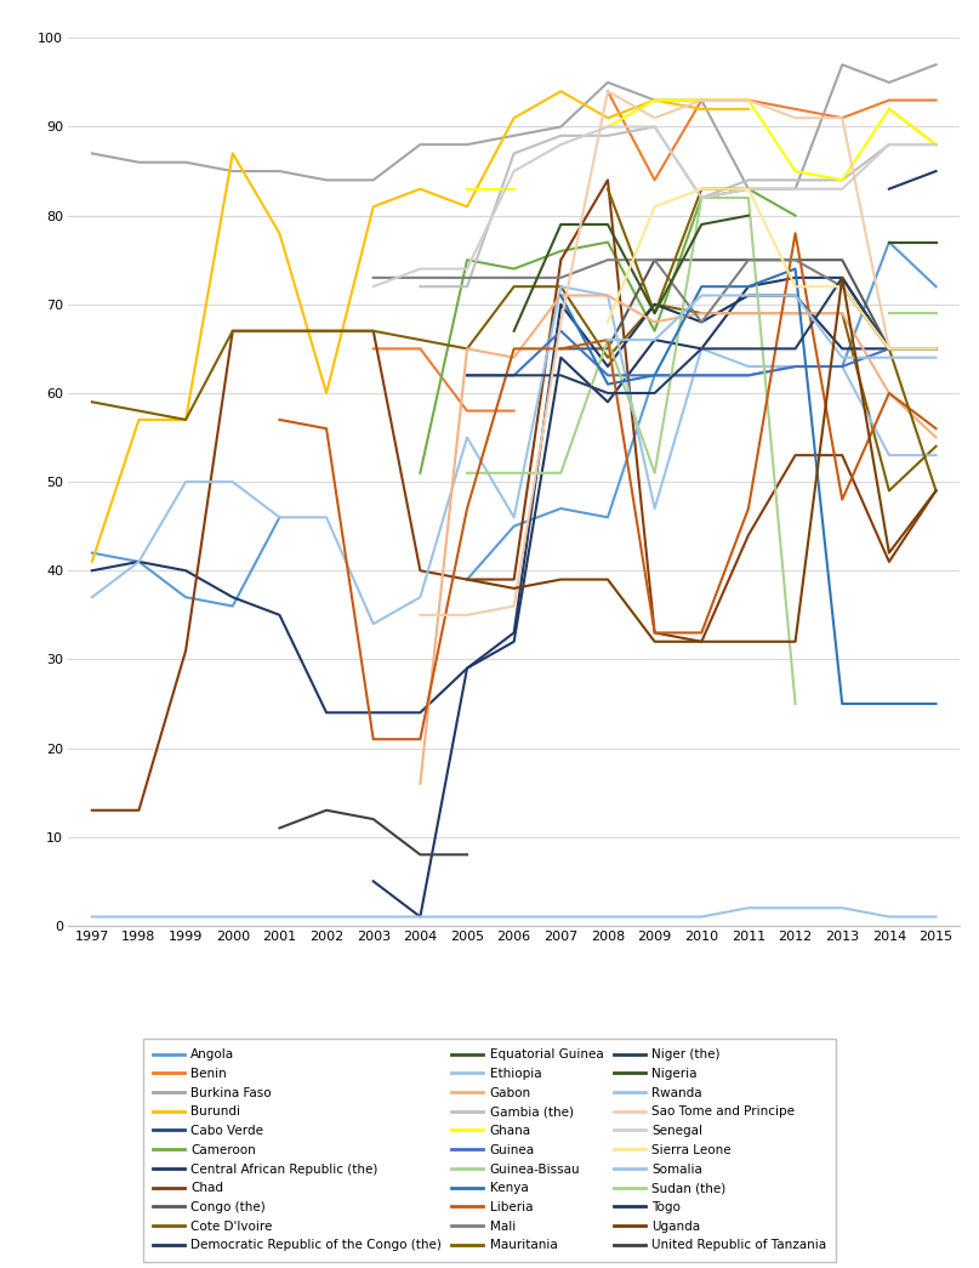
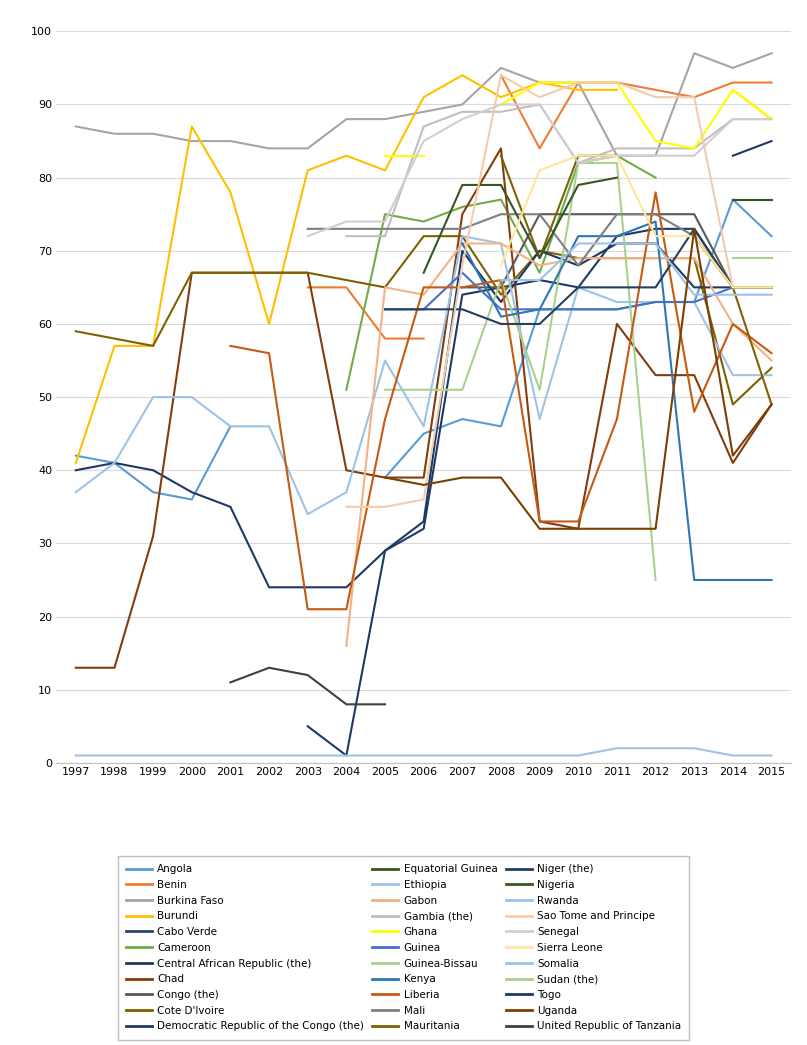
Central African Republic (the)/2008: 59 -> 65
Chad/2011: 44 -> 60
